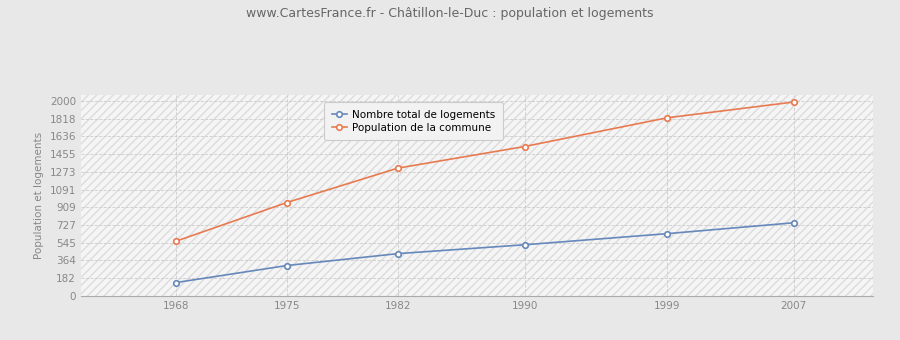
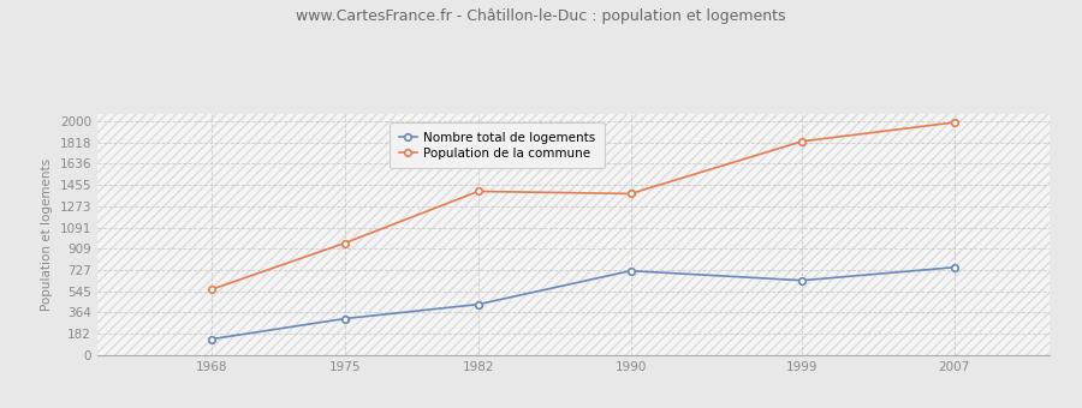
Population de la commune/1982: 1310 -> 1400
Nombre total de logements/1990: 520 -> 720
Population de la commune/1990: 1530 -> 1380
